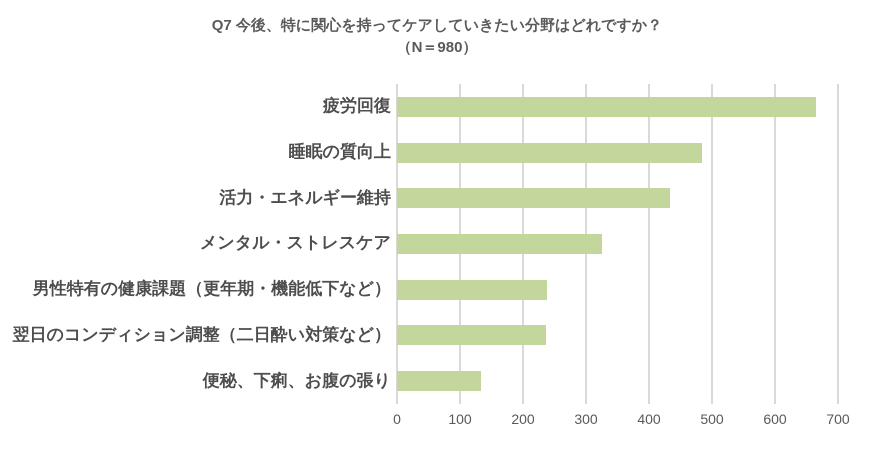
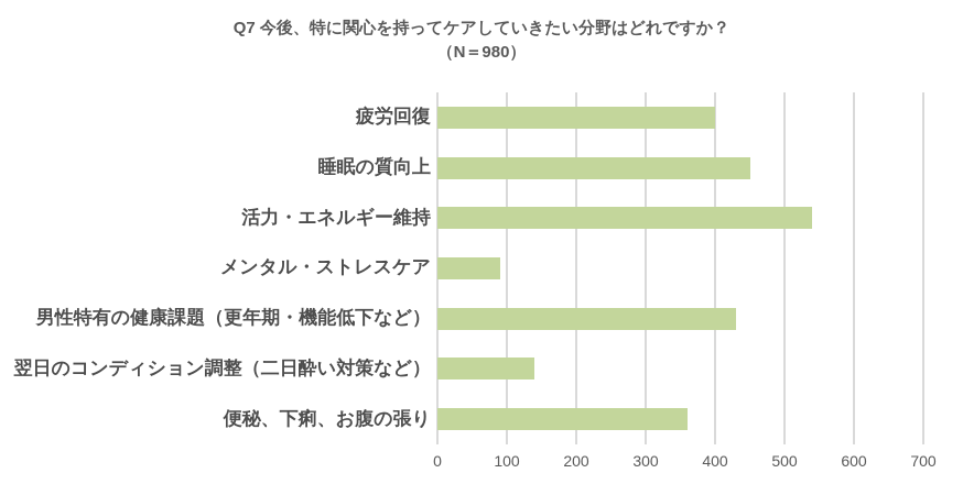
疲労回復: 660 -> 400
睡眠の質向上: 480 -> 450
活力・エネルギー維持: 430 -> 540
メンタル・ストレスケア: 320 -> 90
男性特有の健康課題（更年期・機能低下など）: 240 -> 430
翌日のコンディション調整（二日酔い対策など）: 240 -> 140
便秘、下痢、お腹の張り: 130 -> 360
